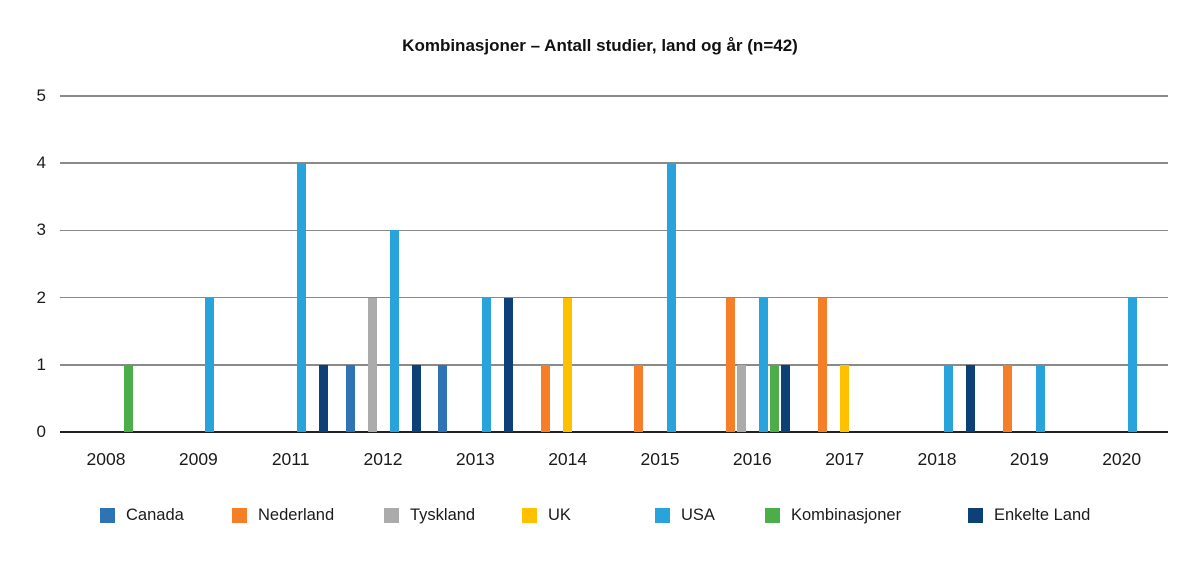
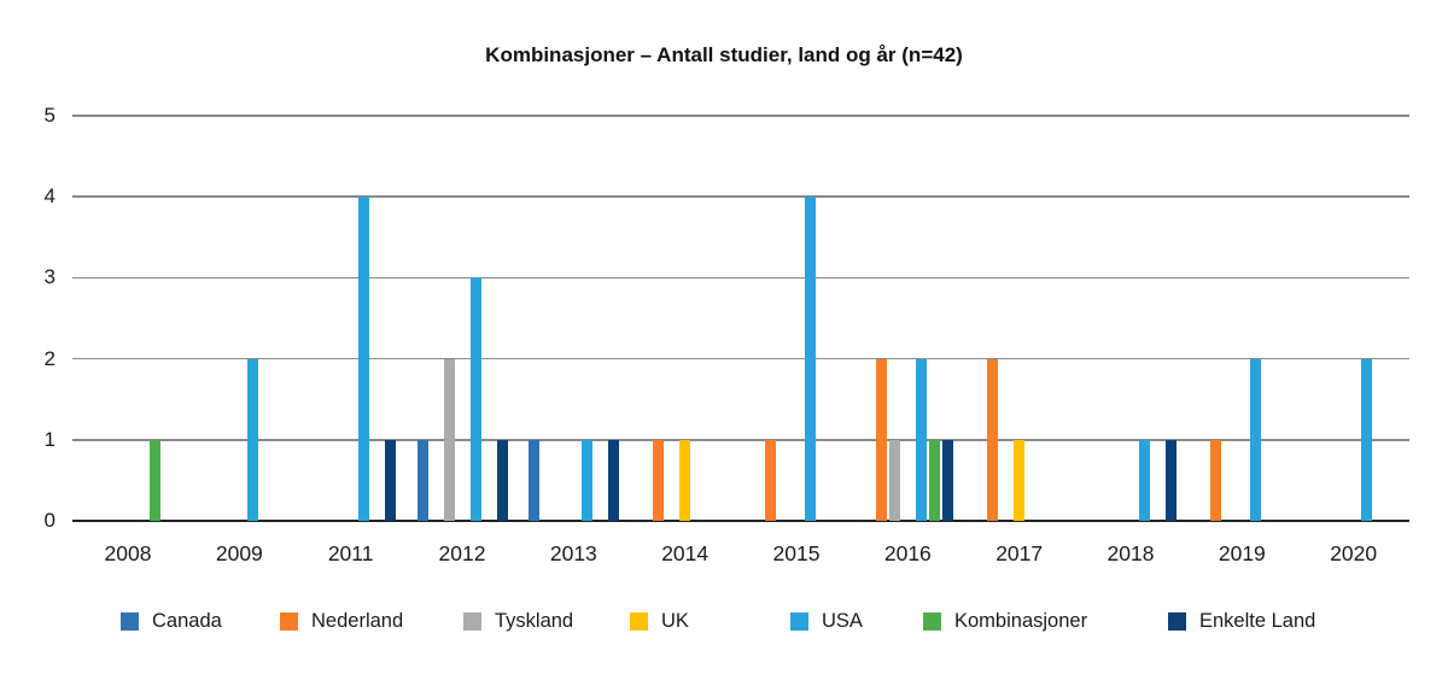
USA/2013: 2 -> 1
Enkelte Land/2013: 2 -> 1
UK/2014: 2 -> 1
USA/2019: 1 -> 2
